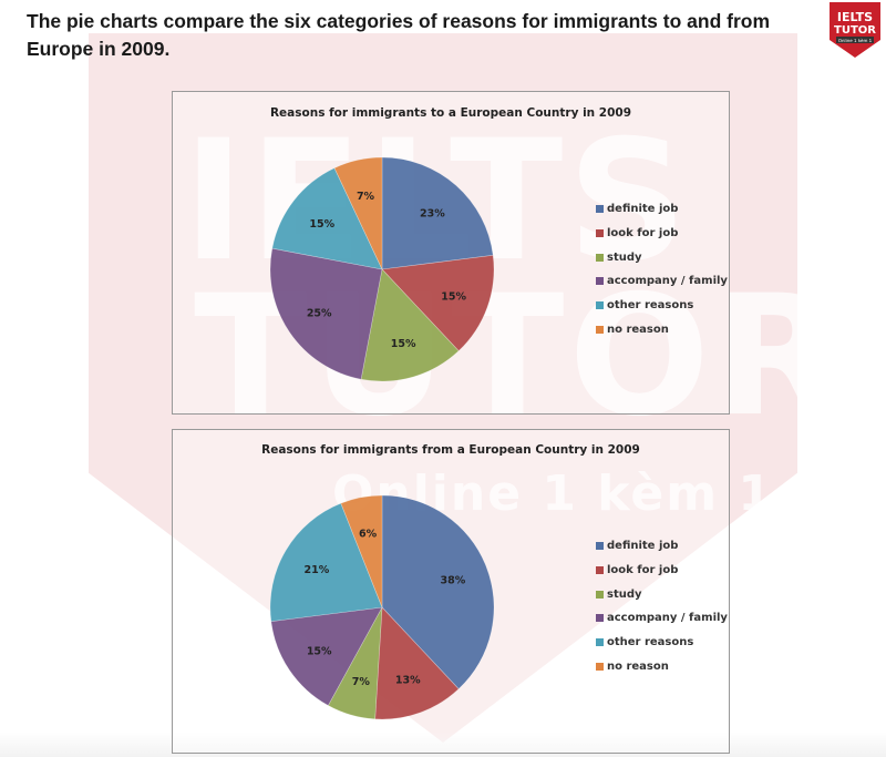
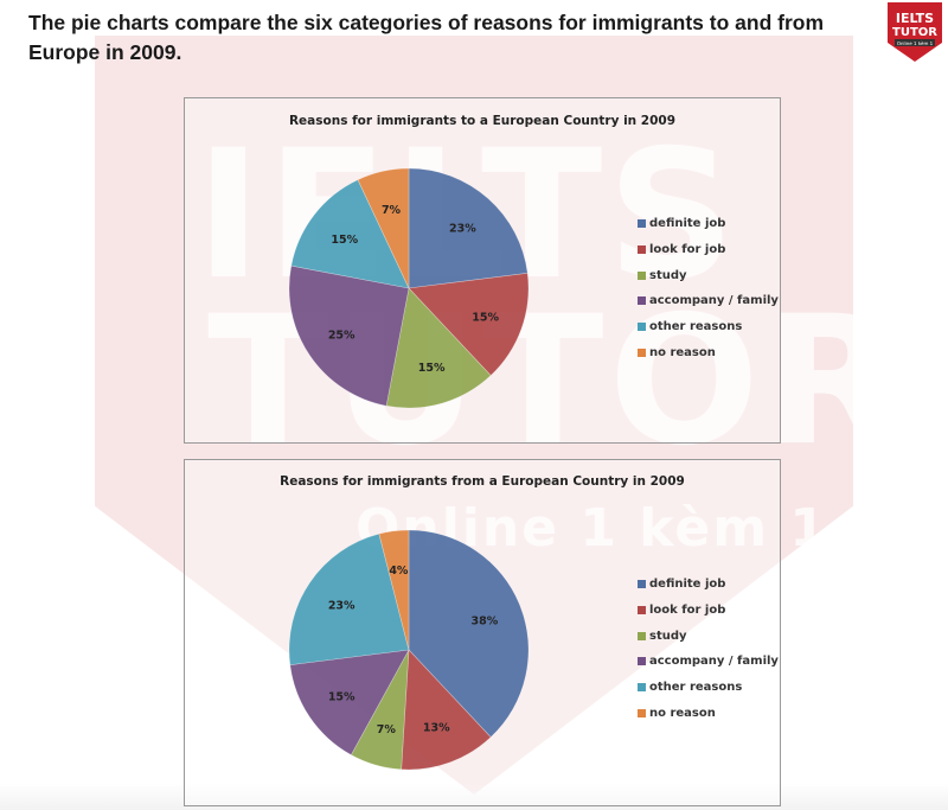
Reasons for immigrants from a European Country in 2009/other reasons: 21% -> 23%
Reasons for immigrants from a European Country in 2009/no reason: 6% -> 4%
